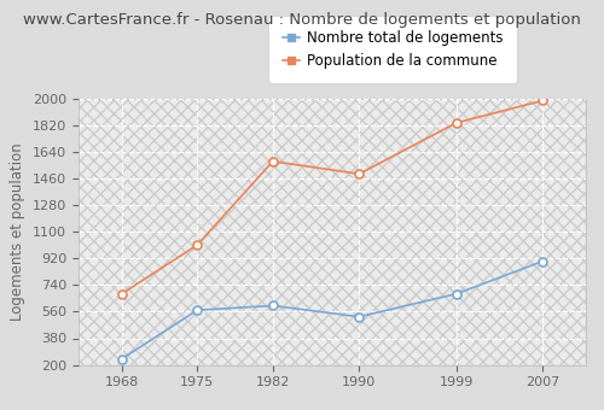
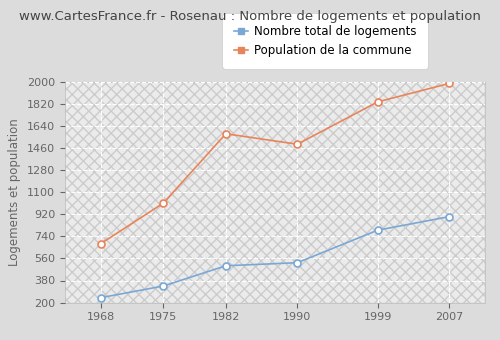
Nombre total de logements/1975: 570 -> 340
Nombre total de logements/1982: 600 -> 500
Nombre total de logements/1999: 680 -> 790
